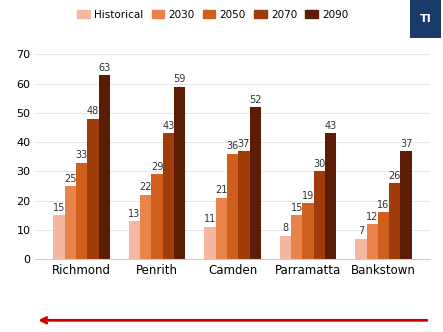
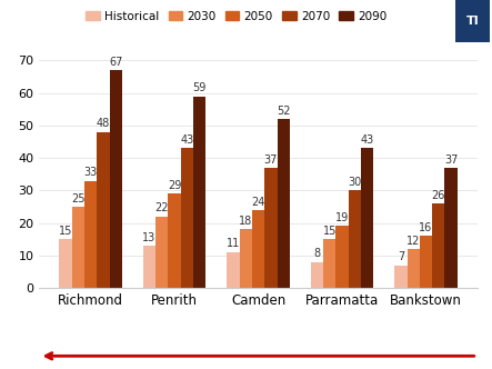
2090/Richmond: 63 -> 67
2030/Camden: 21 -> 18
2050/Camden: 36 -> 24
